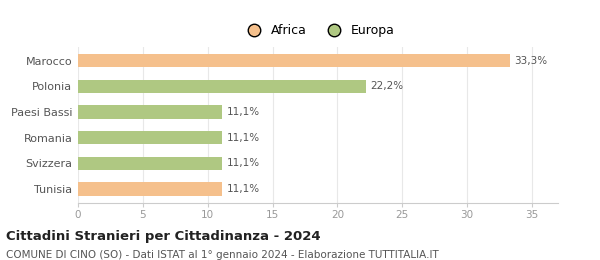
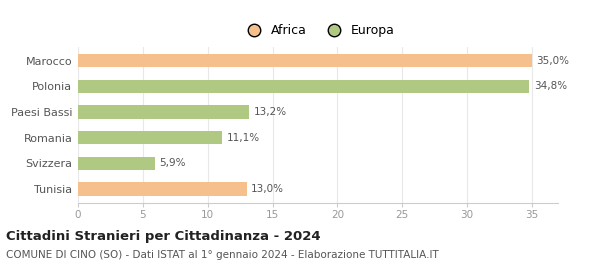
Marocco: 33,3% -> 35,0%
Polonia: 22,2% -> 34,8%
Paesi Bassi: 11,1% -> 13,2%
Svizzera: 11,1% -> 5,9%
Tunisia: 11,1% -> 13,0%
